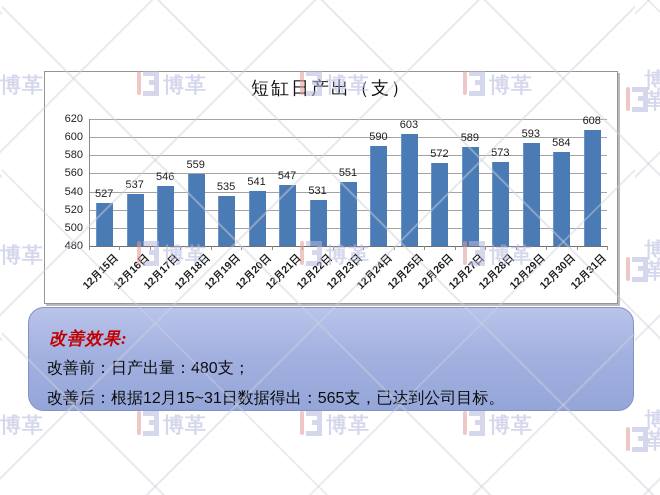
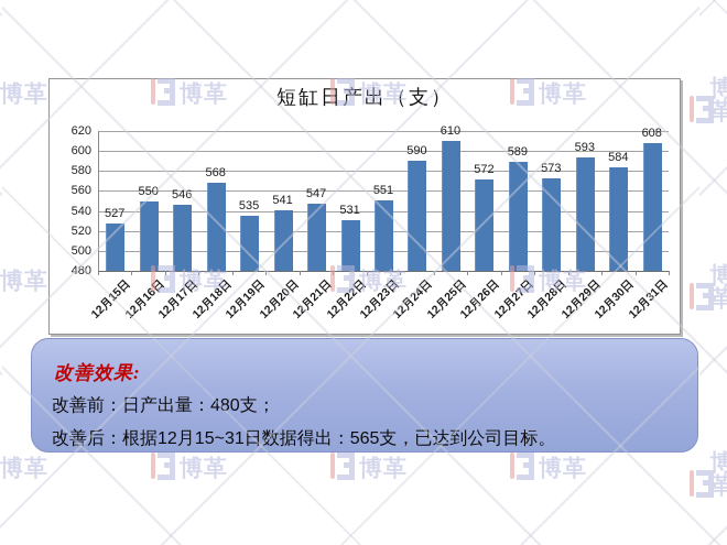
12月16日: 537 -> 550
12月18日: 559 -> 568
12月25日: 603 -> 610
